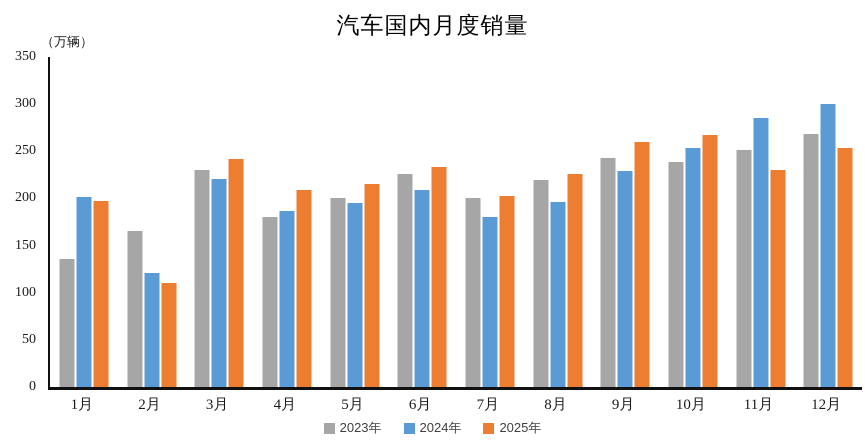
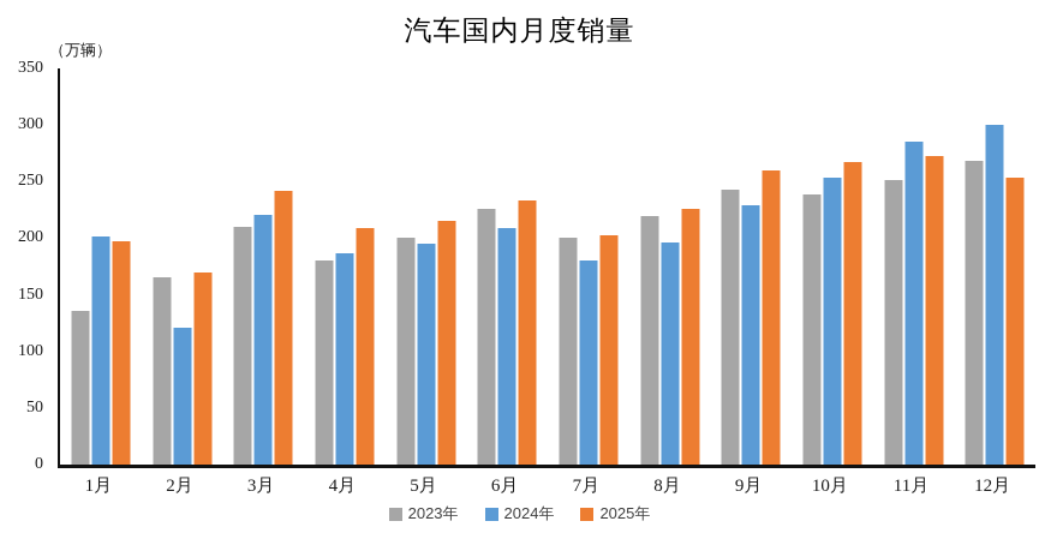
2025年/2月: 110 -> 170
2023年/3月: 230 -> 210
2025年/11月: 230 -> 270
